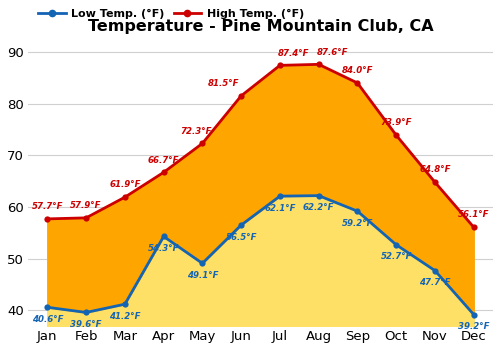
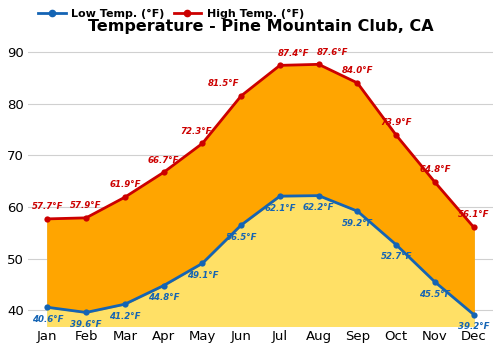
Low Temp. (°F)/Apr: 54.3°F -> 44.8°F
Low Temp. (°F)/Nov: 47.7°F -> 45.5°F
